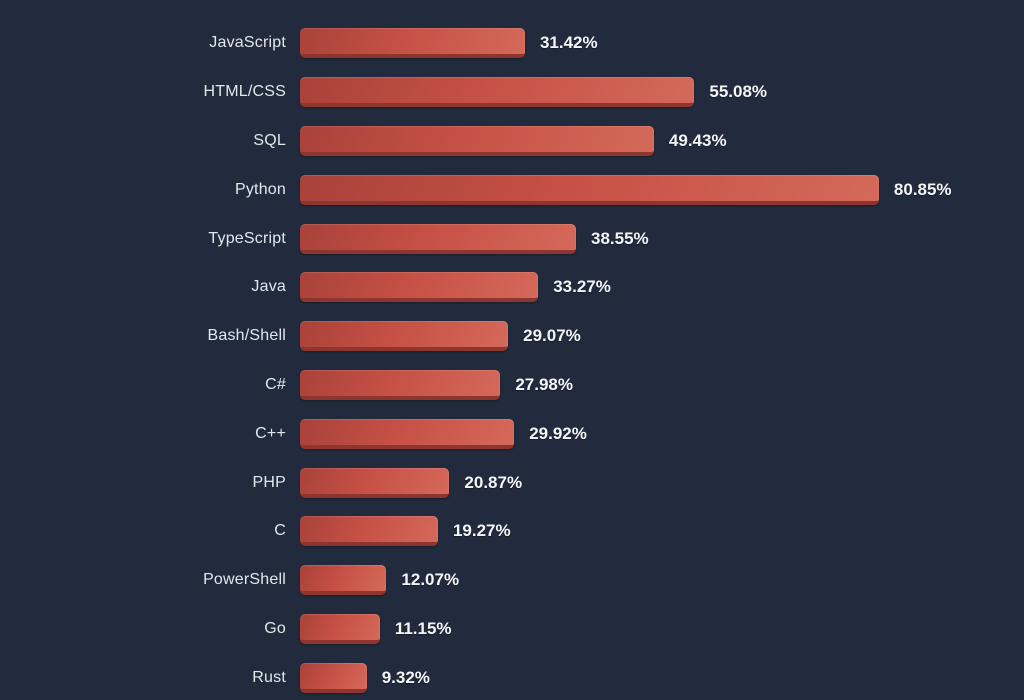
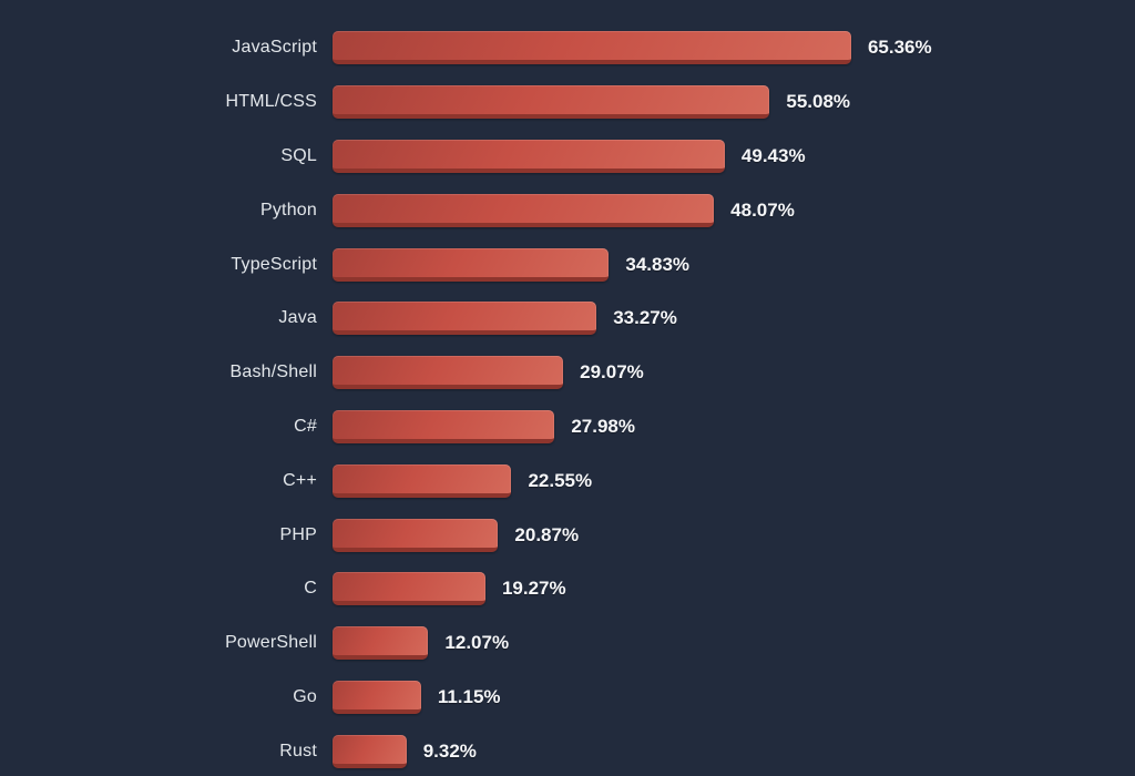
JavaScript: 31.42% -> 65.36%
Python: 80.85% -> 48.07%
TypeScript: 38.55% -> 34.83%
C++: 29.92% -> 22.55%
